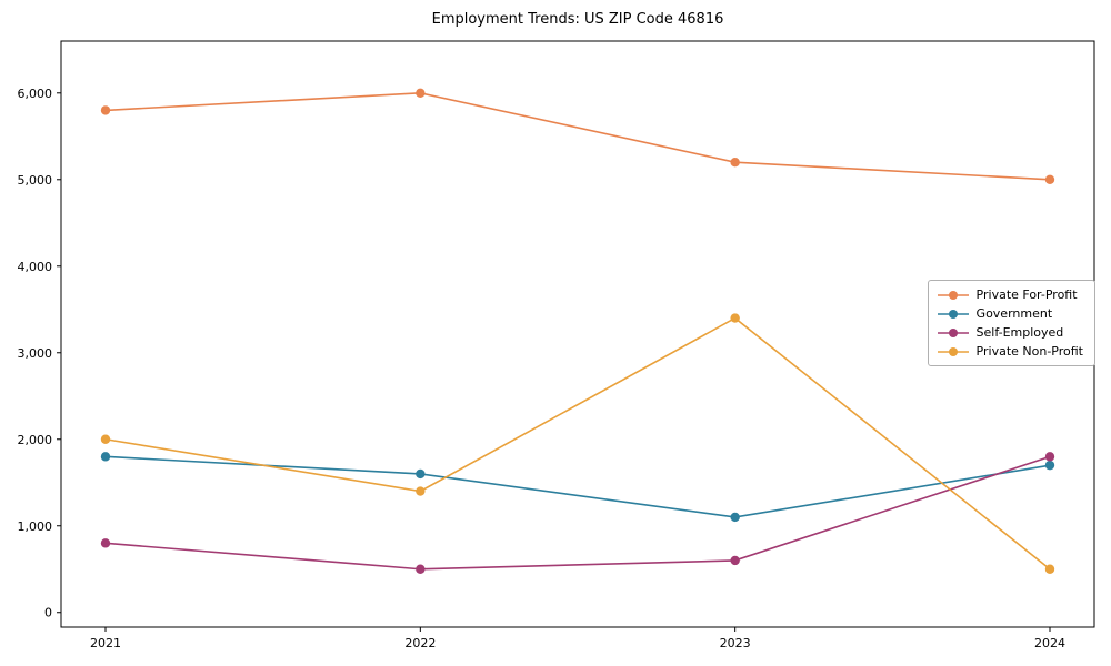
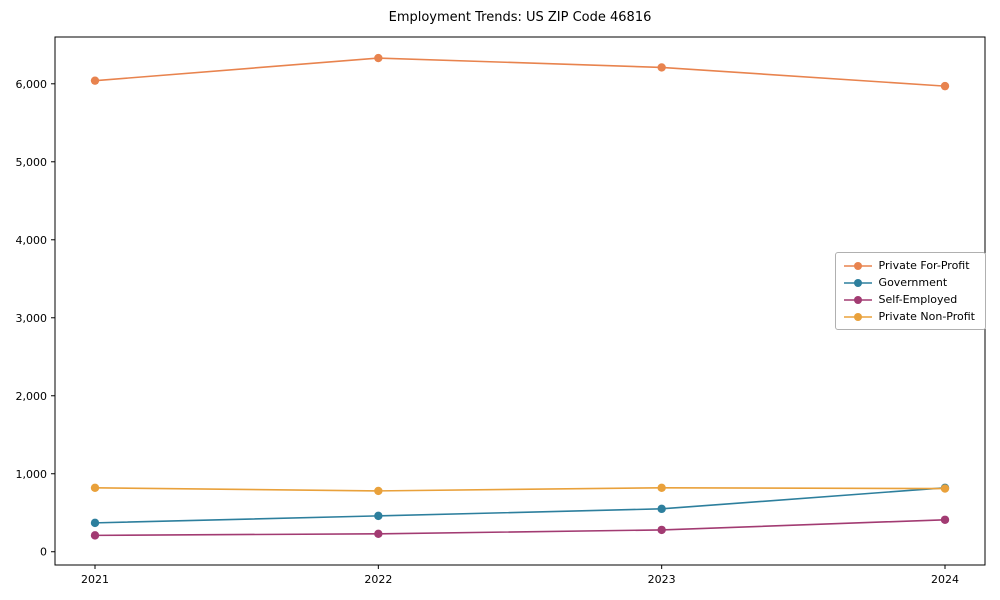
Private For-Profit/2021: 5800 -> 6000
Government/2021: 1800 -> 400
Self-Employed/2021: 800 -> 200
Private Non-Profit/2021: 2000 -> 800
Private For-Profit/2022: 6000 -> 6300
Government/2022: 1600 -> 500
Self-Employed/2022: 500 -> 200
Private Non-Profit/2022: 1400 -> 800
Private For-Profit/2023: 5200 -> 6200
Government/2023: 1100 -> 600
Self-Employed/2023: 600 -> 300
Private Non-Profit/2023: 3400 -> 800
Private For-Profit/2024: 5000 -> 6000
Government/2024: 1700 -> 800
Self-Employed/2024: 1800 -> 400
Private Non-Profit/2024: 500 -> 800
